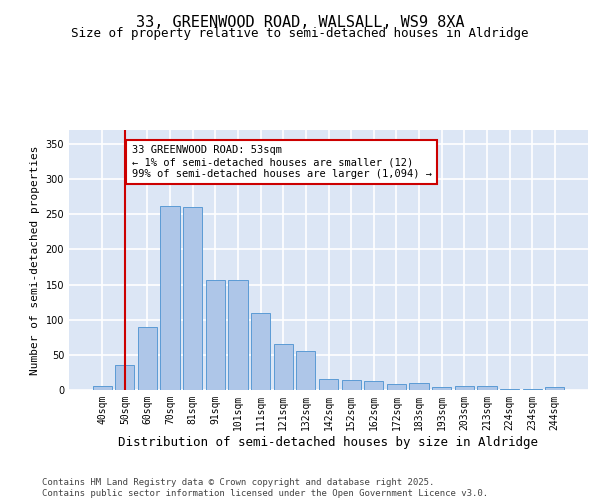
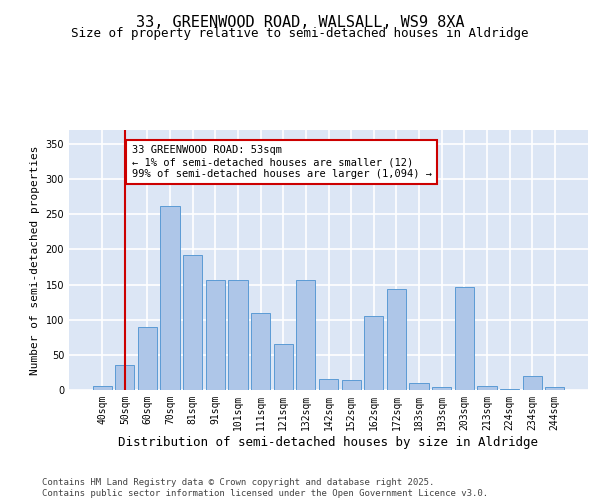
81sqm: 260 -> 192
132sqm: 56 -> 156
162sqm: 13 -> 106
172sqm: 9 -> 144
203sqm: 5 -> 146
234sqm: 2 -> 20
